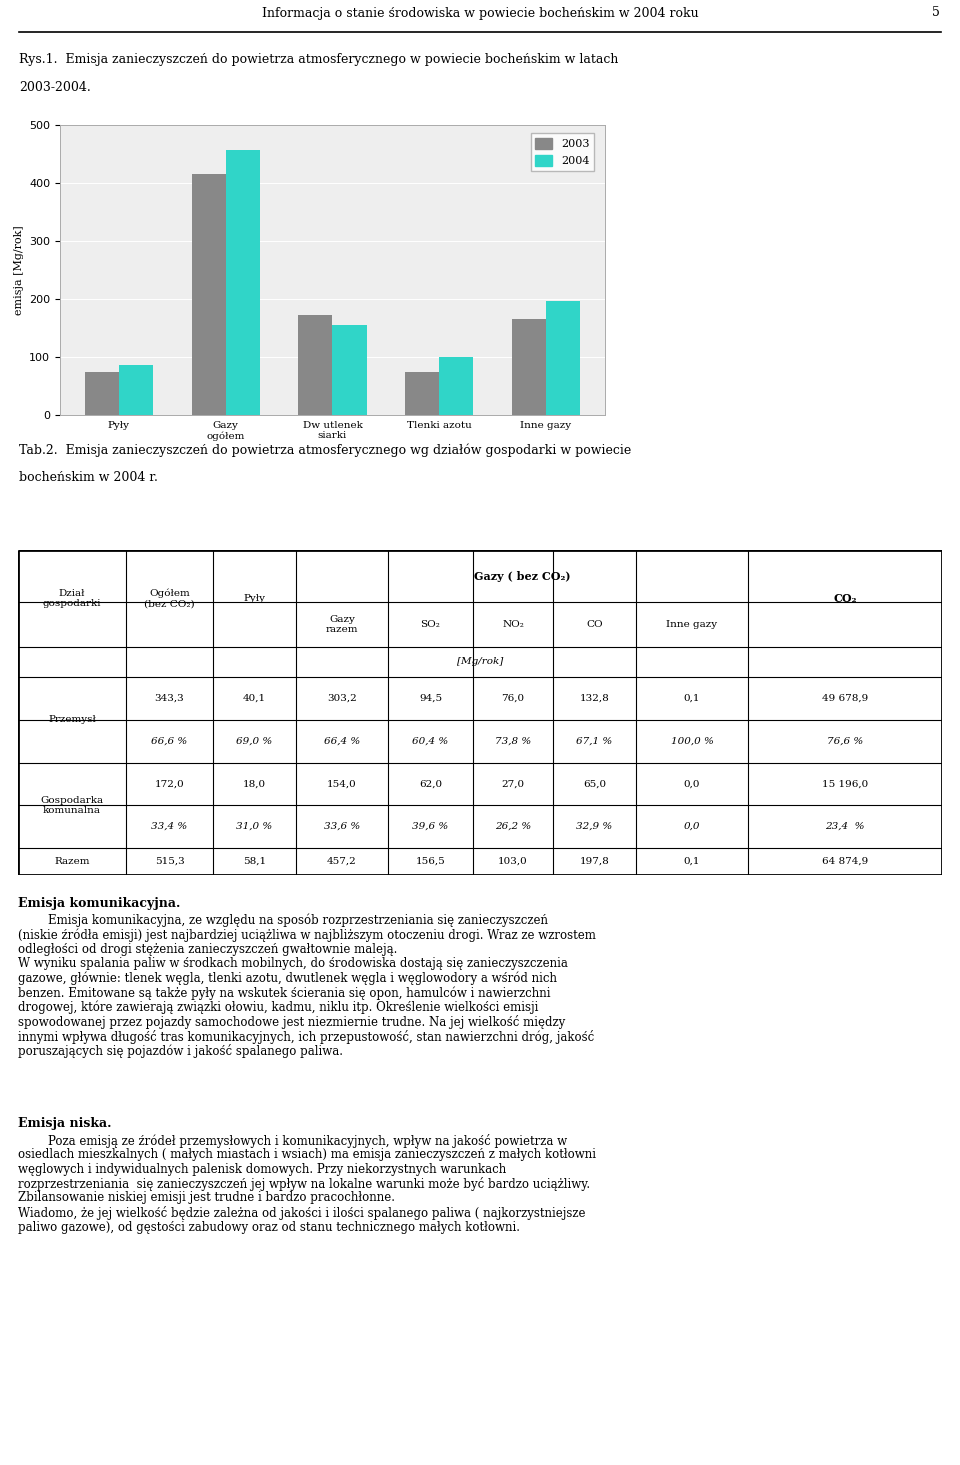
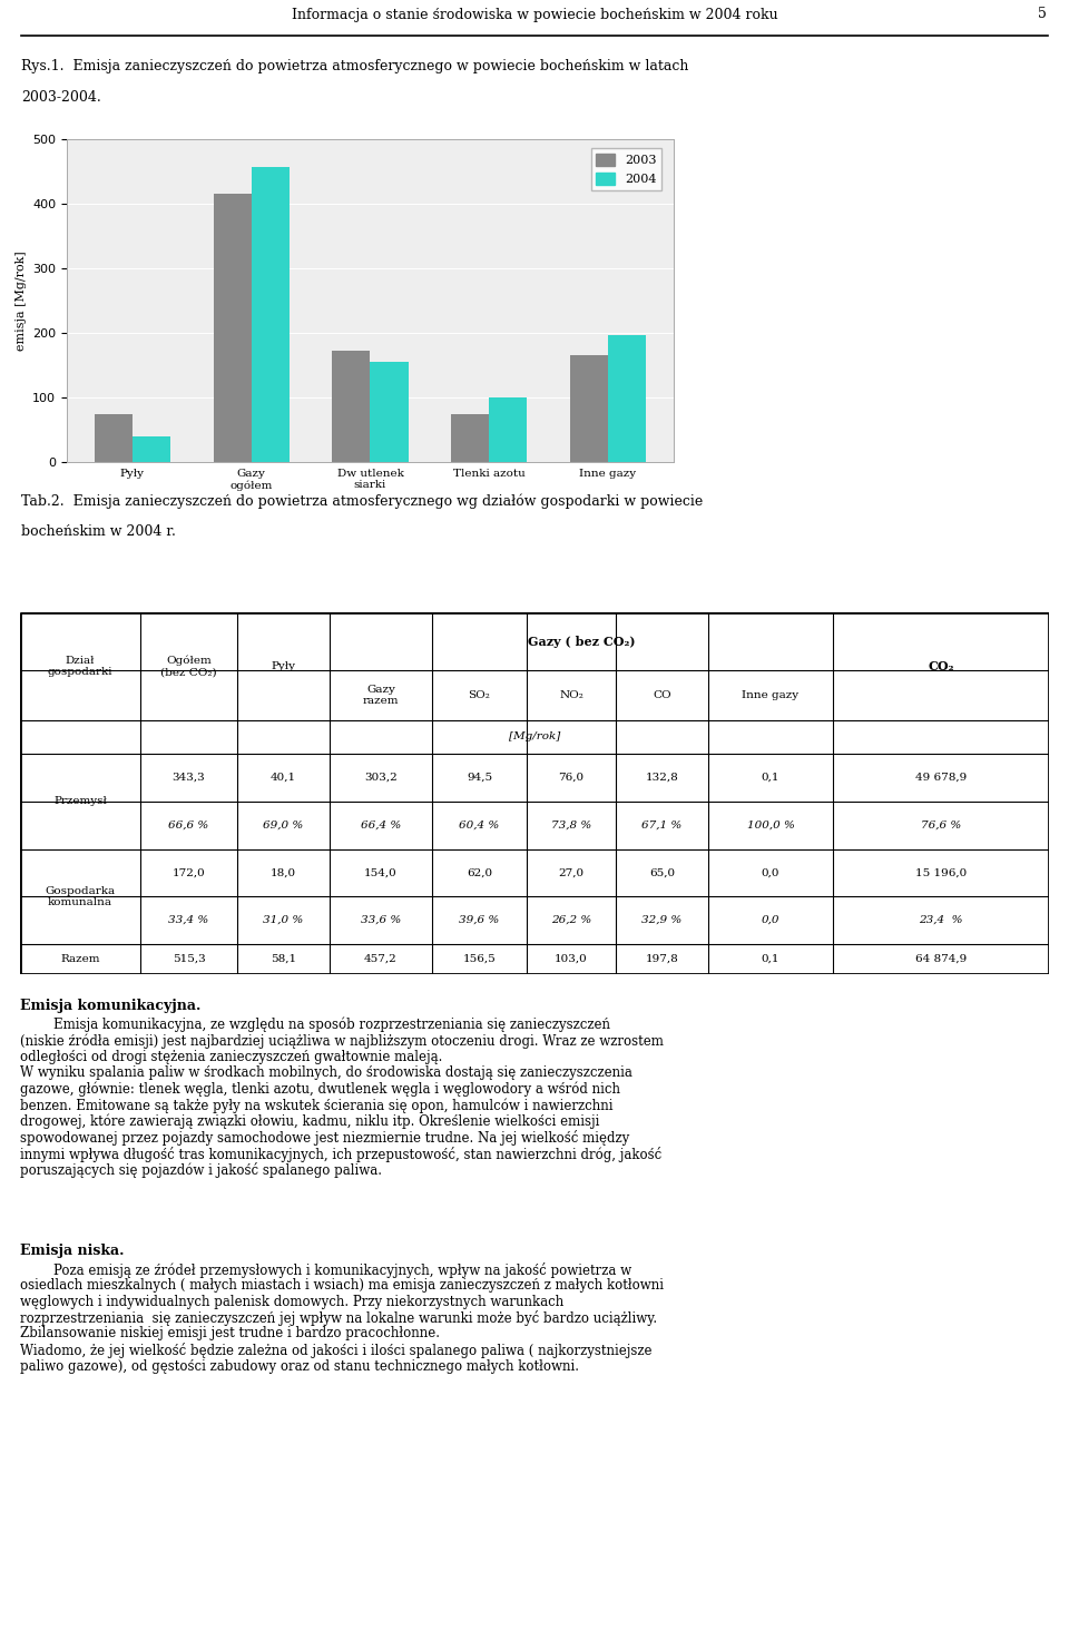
2004/Pyły: 86 -> 40
